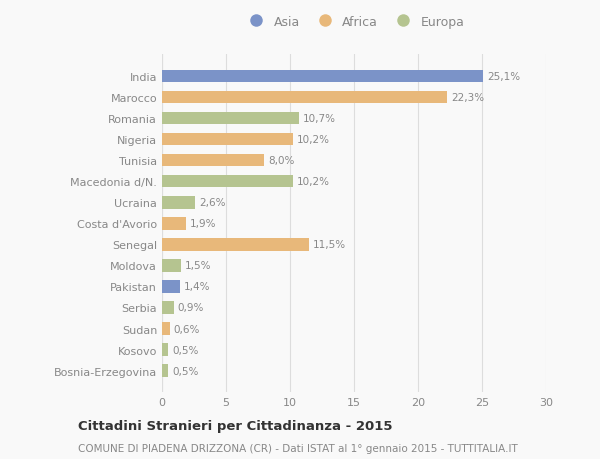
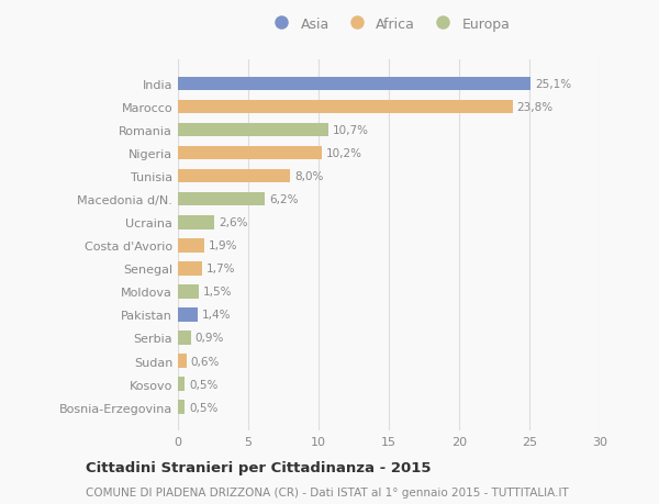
Marocco: 22,3% -> 23,8%
Macedonia d/N.: 10,2% -> 6,2%
Senegal: 11,5% -> 1,7%
